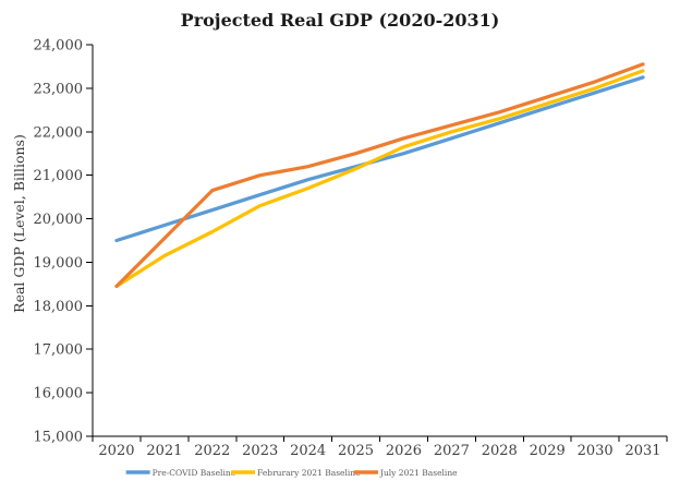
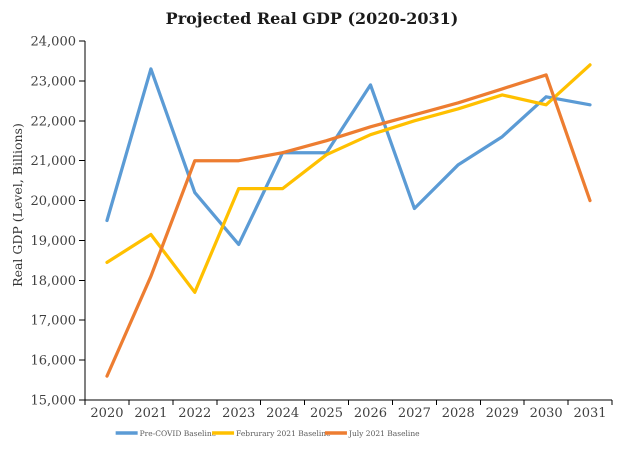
July 2021 Baseline/2020: 18400 -> 15600
Pre-COVID Baseline/2021: 19800 -> 23300
July 2021 Baseline/2021: 19600 -> 18100
Februrary 2021 Baseline/2022: 19700 -> 17700
July 2021 Baseline/2022: 20600 -> 21000
Pre-COVID Baseline/2023: 20600 -> 18900
Pre-COVID Baseline/2024: 20900 -> 21200
Februrary 2021 Baseline/2024: 20700 -> 20300
Pre-COVID Baseline/2026: 21500 -> 22900
Pre-COVID Baseline/2027: 21800 -> 19800
Pre-COVID Baseline/2028: 22200 -> 20900
Pre-COVID Baseline/2029: 22600 -> 21600
Pre-COVID Baseline/2030: 22900 -> 22600
Februrary 2021 Baseline/2030: 23000 -> 22400
Pre-COVID Baseline/2031: 23200 -> 22400
July 2021 Baseline/2031: 23600 -> 20000
